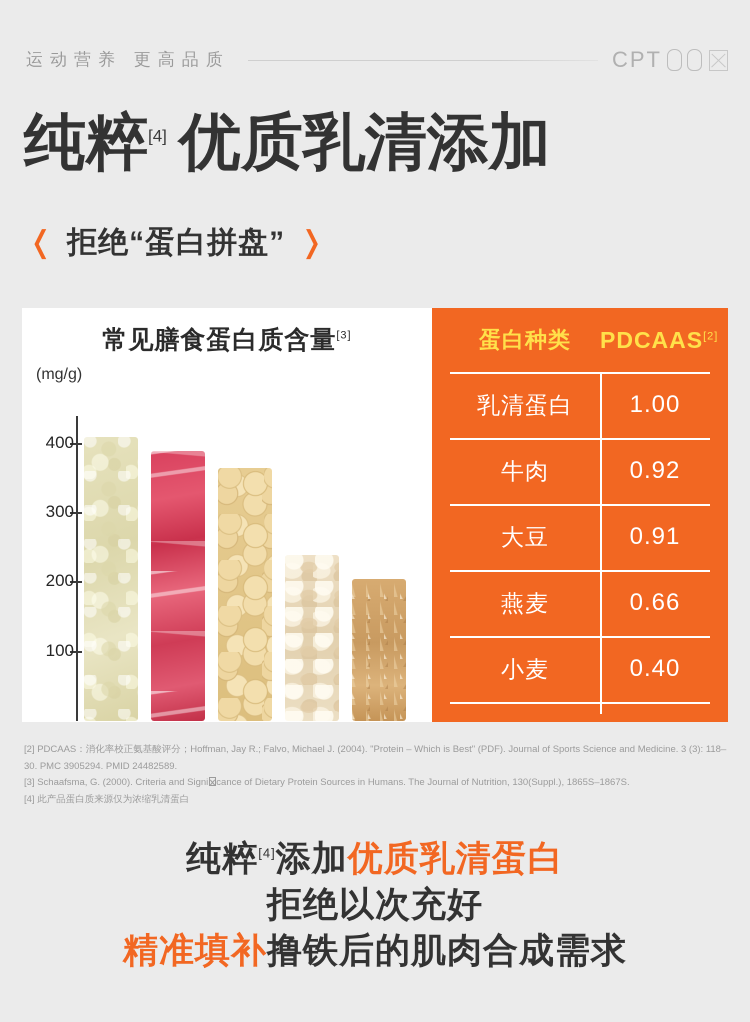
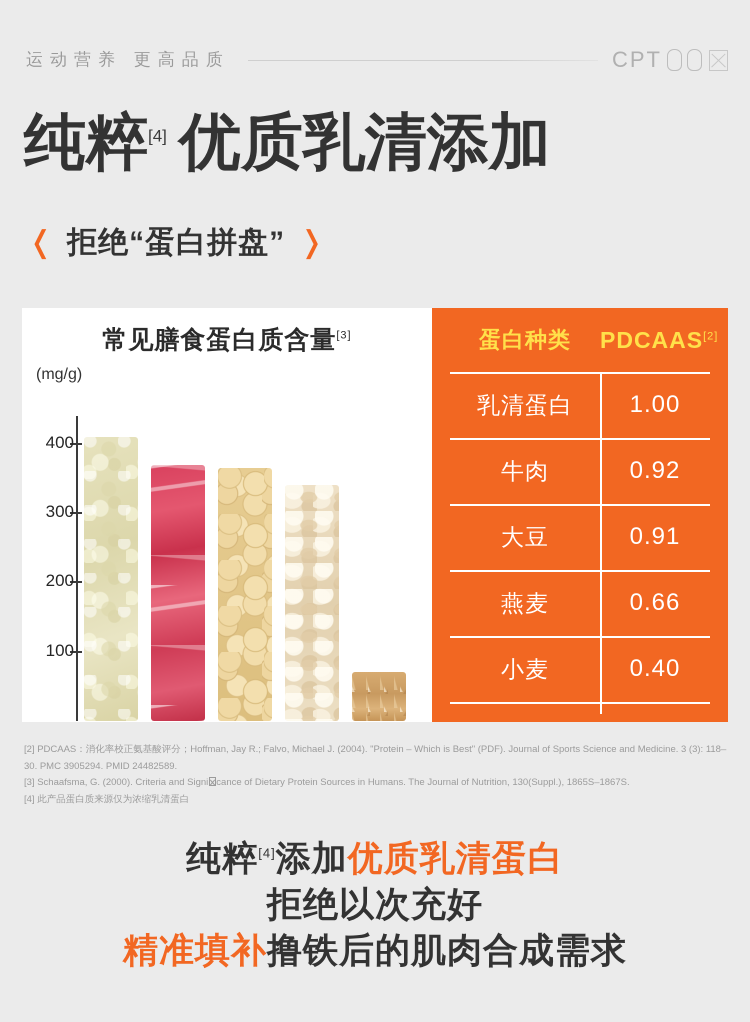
牛肉: 390 -> 370
燕麦: 240 -> 340
小麦: 200 -> 70
